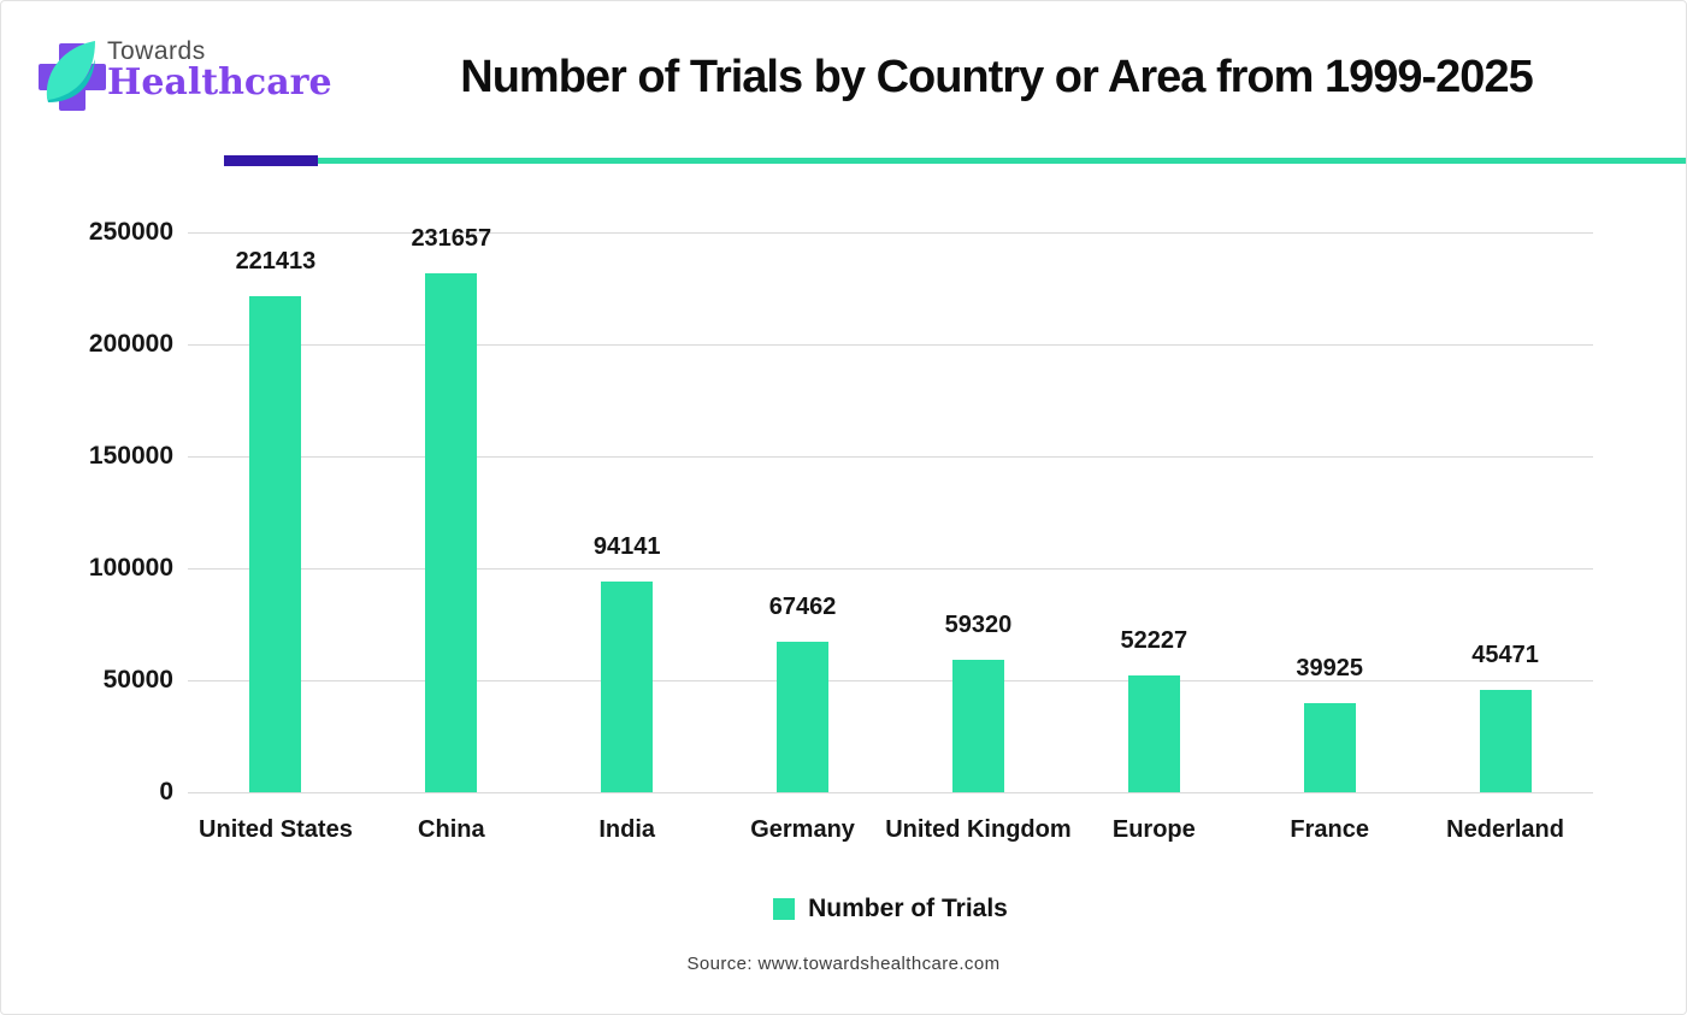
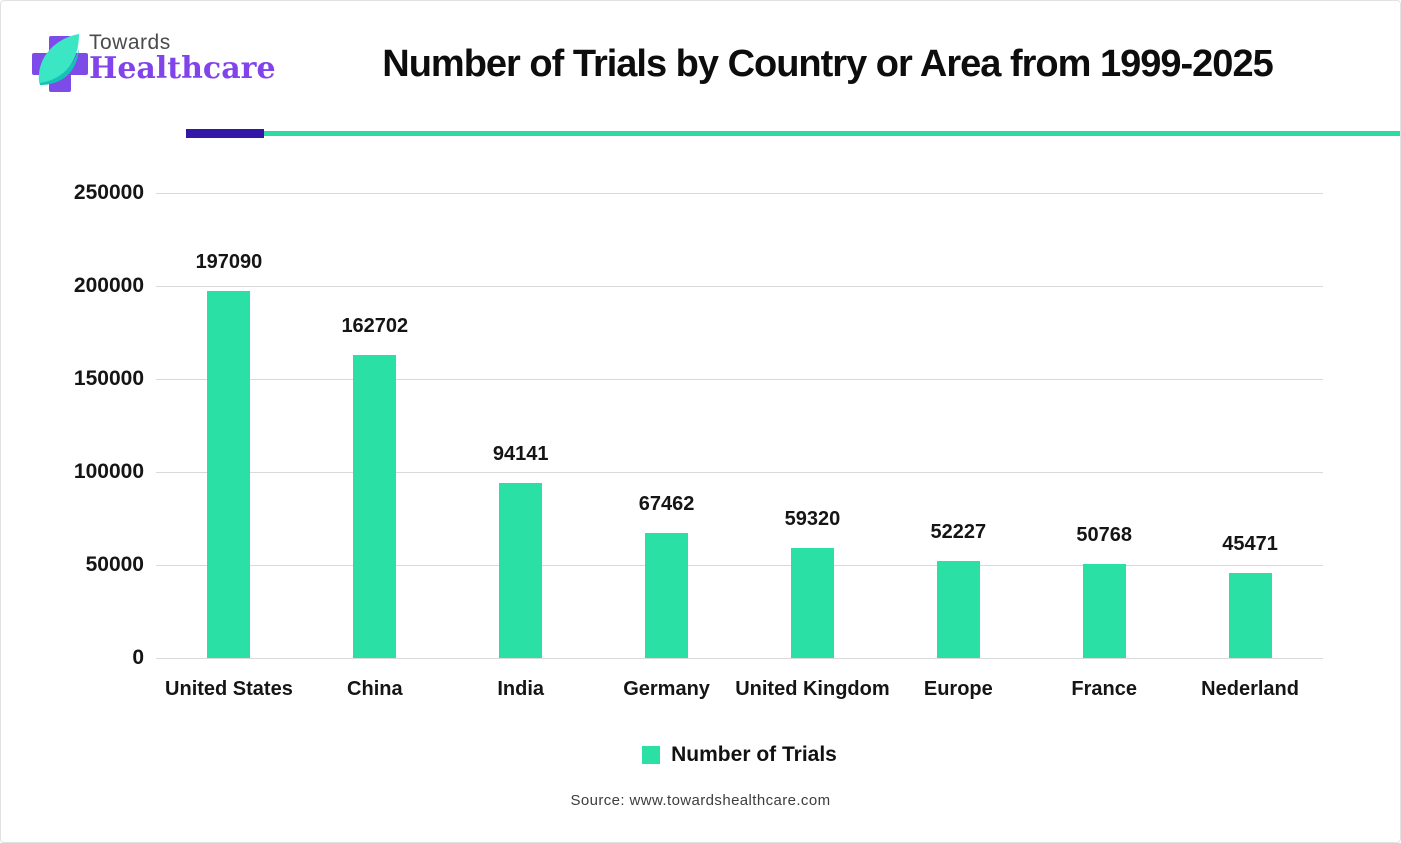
United States: 221413 -> 197090
China: 231657 -> 162702
France: 39925 -> 50768
